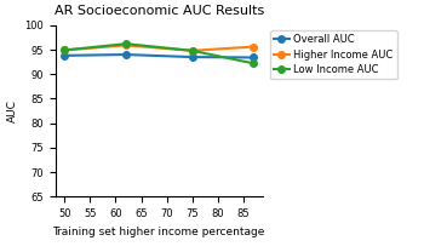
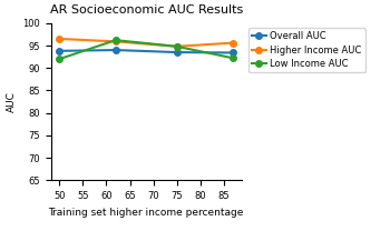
Higher Income AUC/50: 94.9 -> 96.5
Low Income AUC/50: 94.9 -> 92.0
